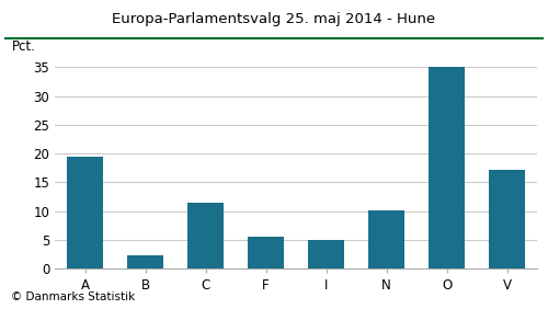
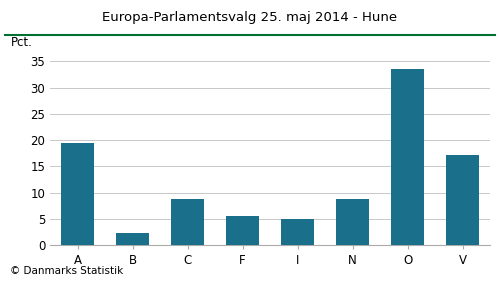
C: 11.4 -> 8.9
N: 10.2 -> 8.9
O: 35.0 -> 33.5
